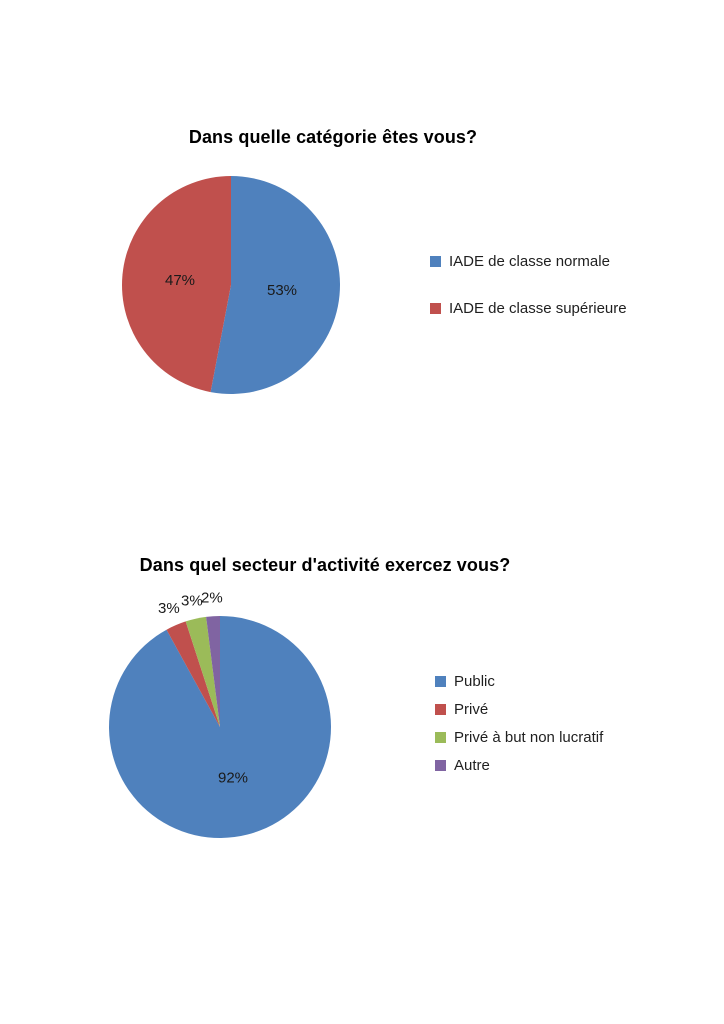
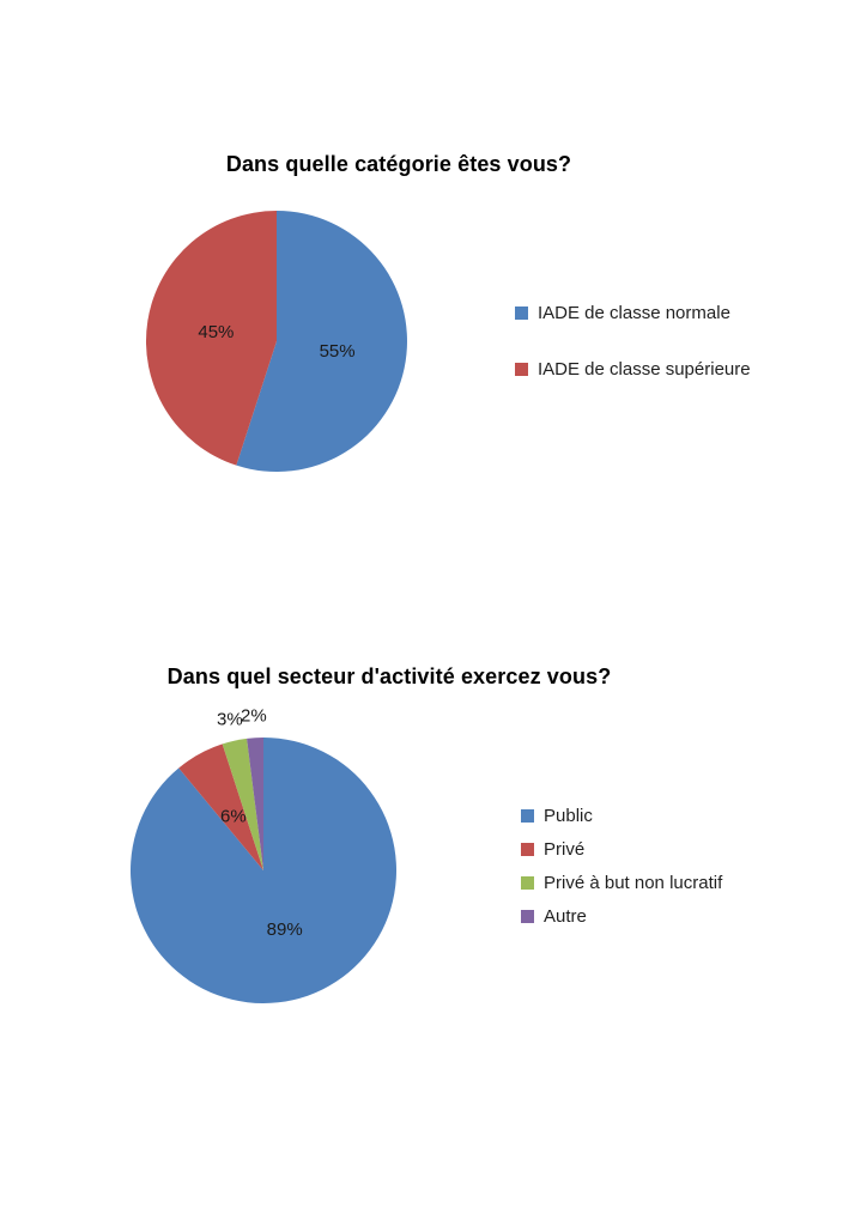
Dans quelle catégorie êtes vous?/IADE de classe normale: 53% -> 55%
Dans quelle catégorie êtes vous?/IADE de classe supérieure: 47% -> 45%
Dans quel secteur d'activité exercez vous?/Public: 92% -> 89%
Dans quel secteur d'activité exercez vous?/Privé: 3% -> 6%
